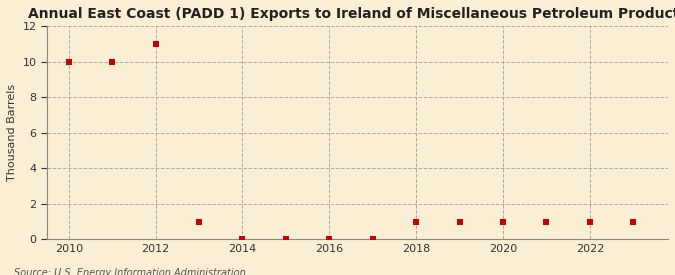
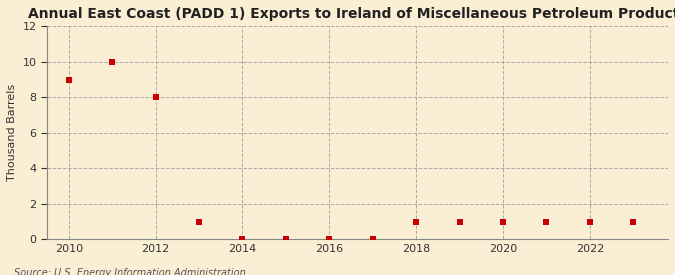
2010: 10 -> 9
2012: 11 -> 8
